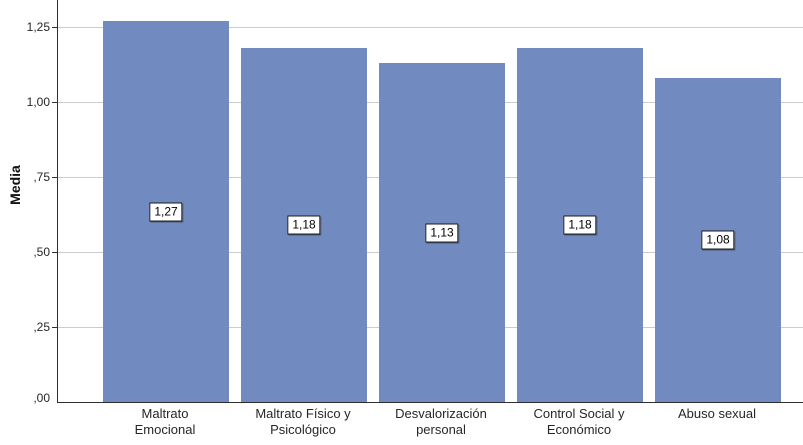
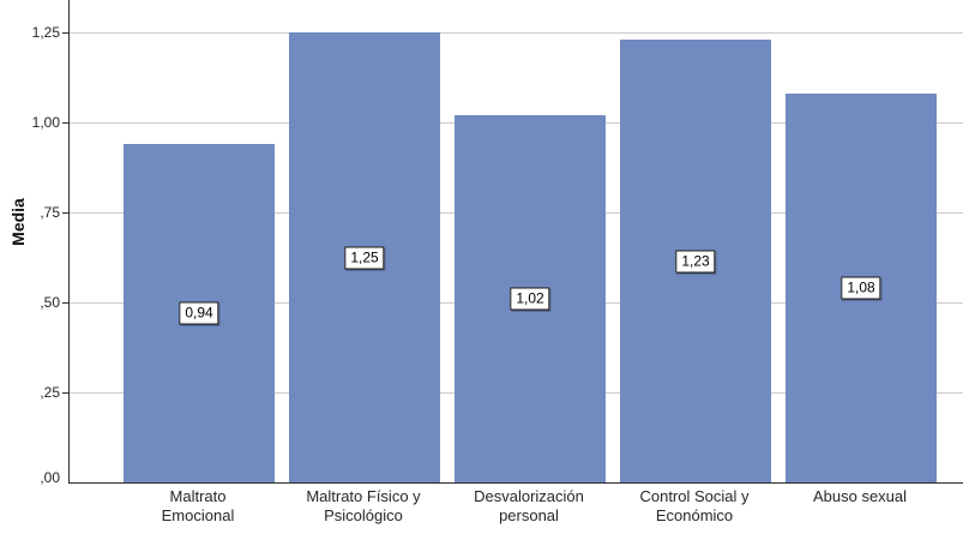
Maltrato Emocional: 1,27 -> 0,94
Maltrato Físico y Psicológico: 1,18 -> 1,25
Desvalorización personal: 1,13 -> 1,02
Control Social y Económico: 1,18 -> 1,23
